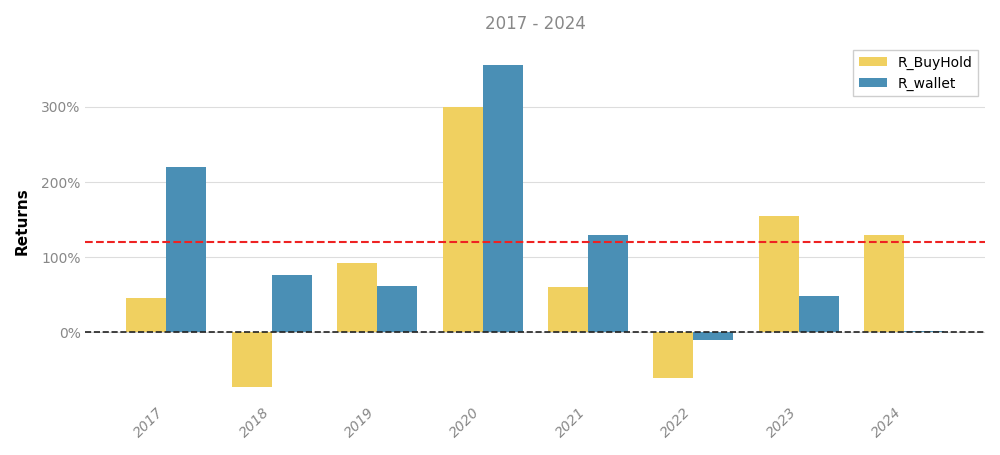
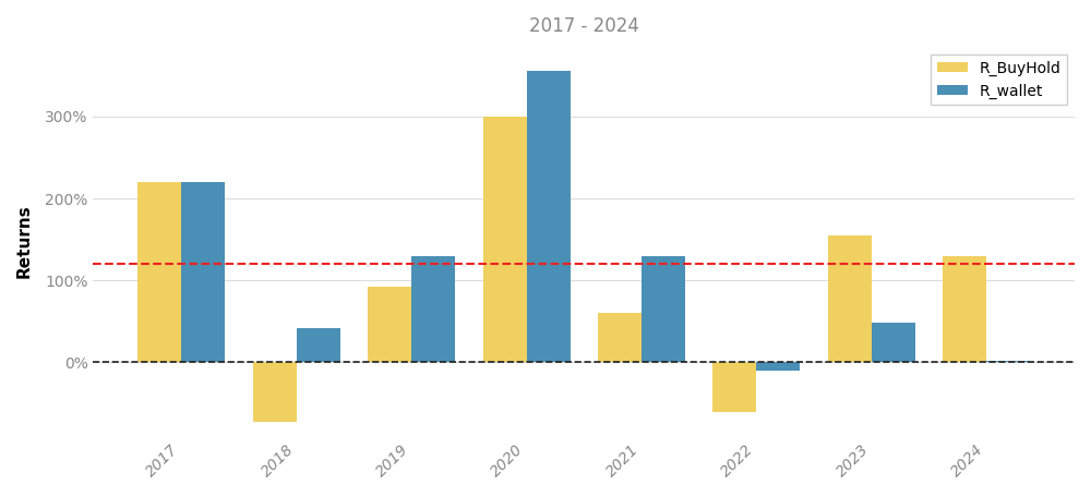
R_BuyHold/2017: 46% -> 220%
R_wallet/2018: 76% -> 42%
R_wallet/2019: 62% -> 130%
